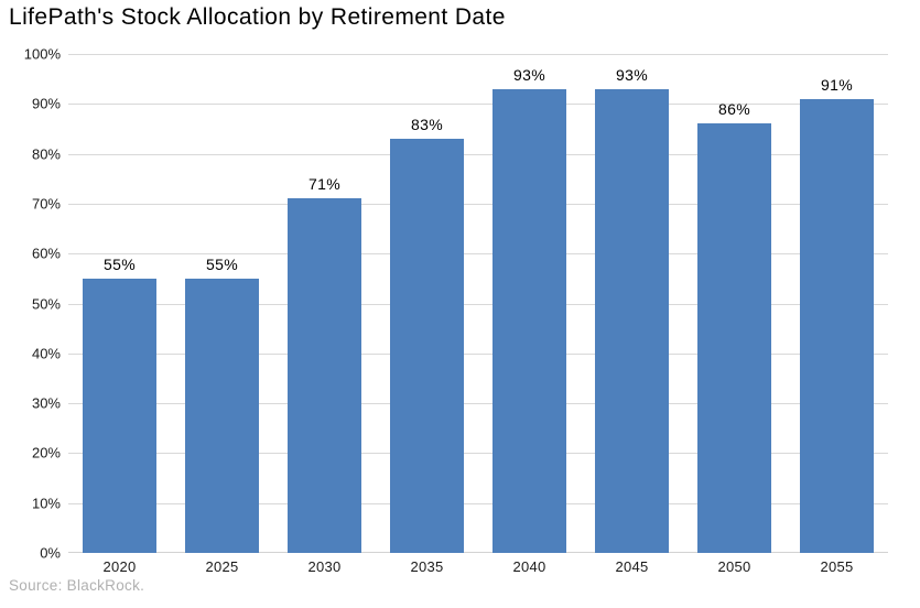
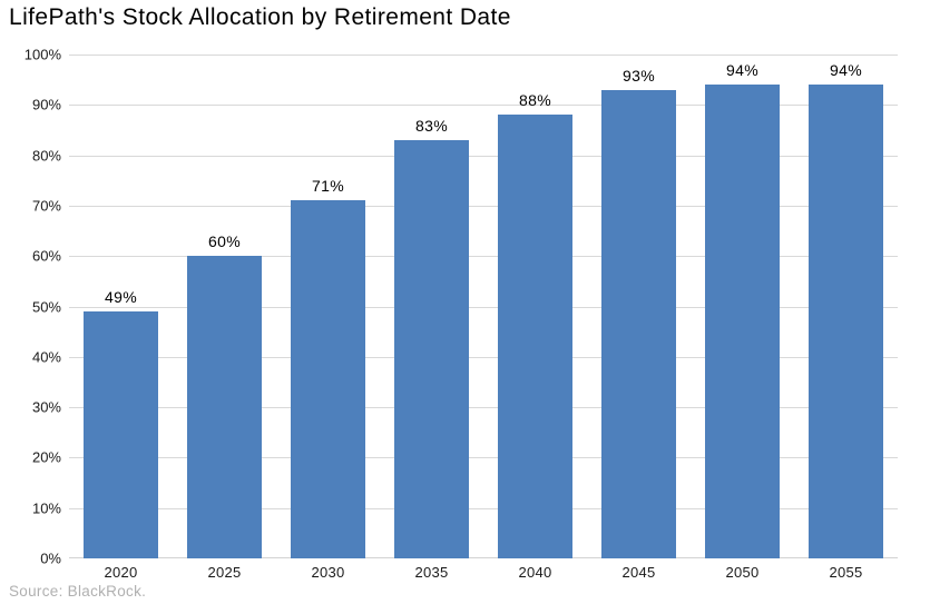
2020: 55% -> 49%
2025: 55% -> 60%
2040: 93% -> 88%
2050: 86% -> 94%
2055: 91% -> 94%
